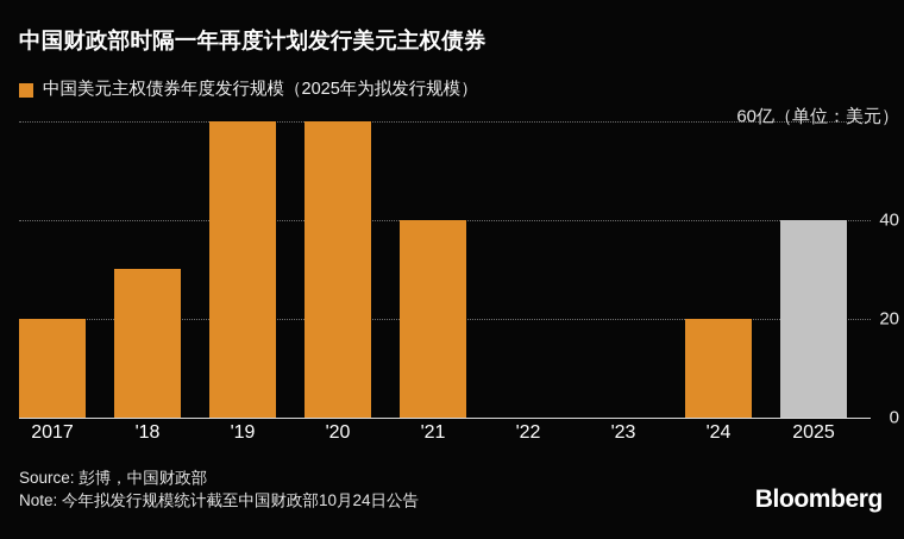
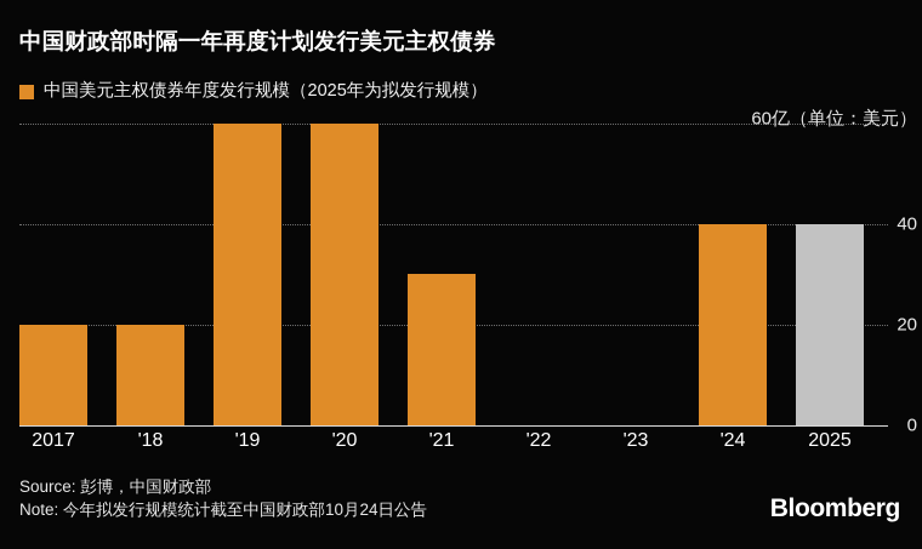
'18: 30 -> 20
'21: 40 -> 30
'24: 20 -> 40
